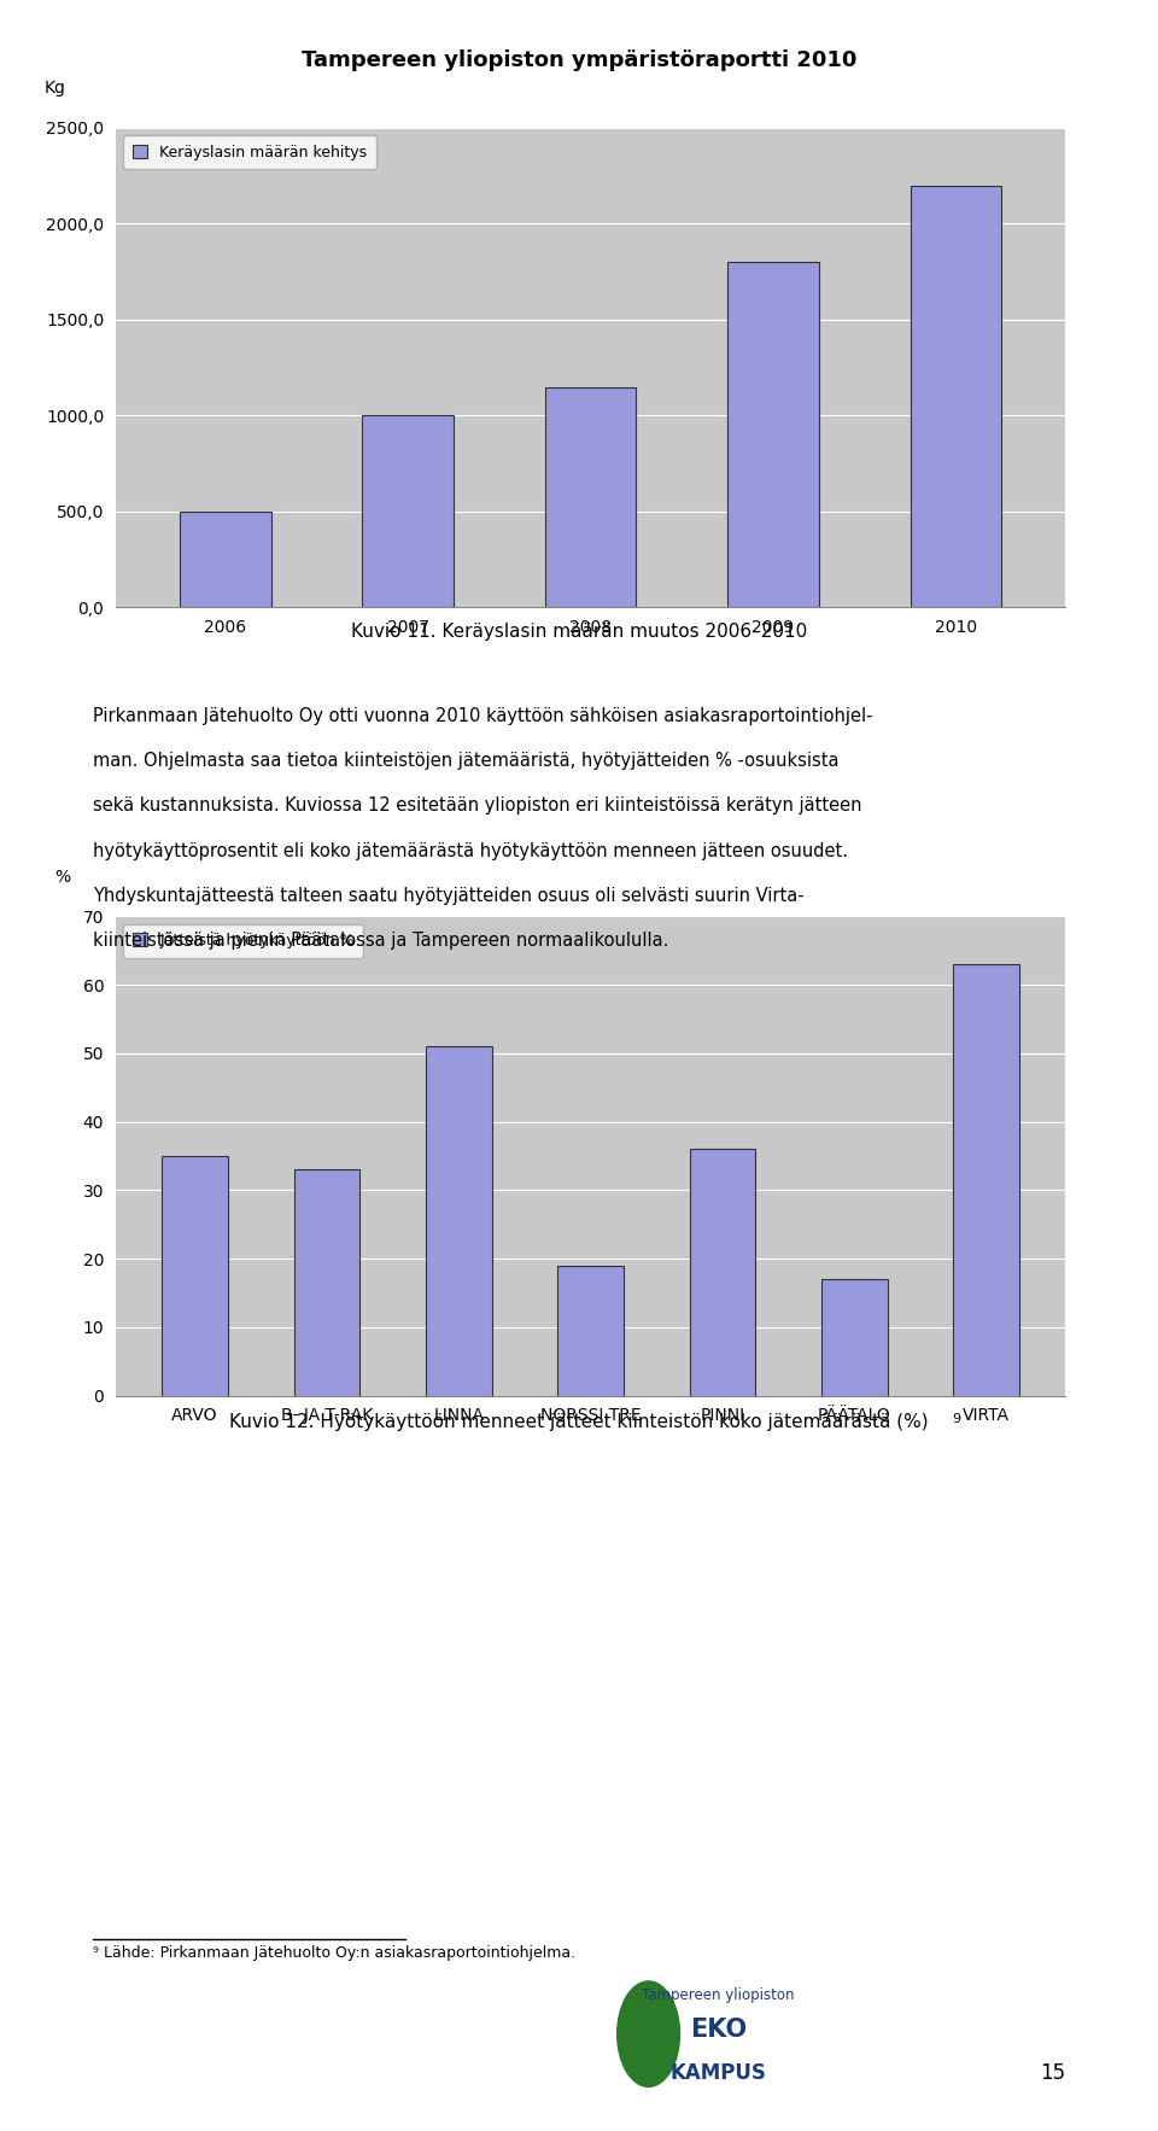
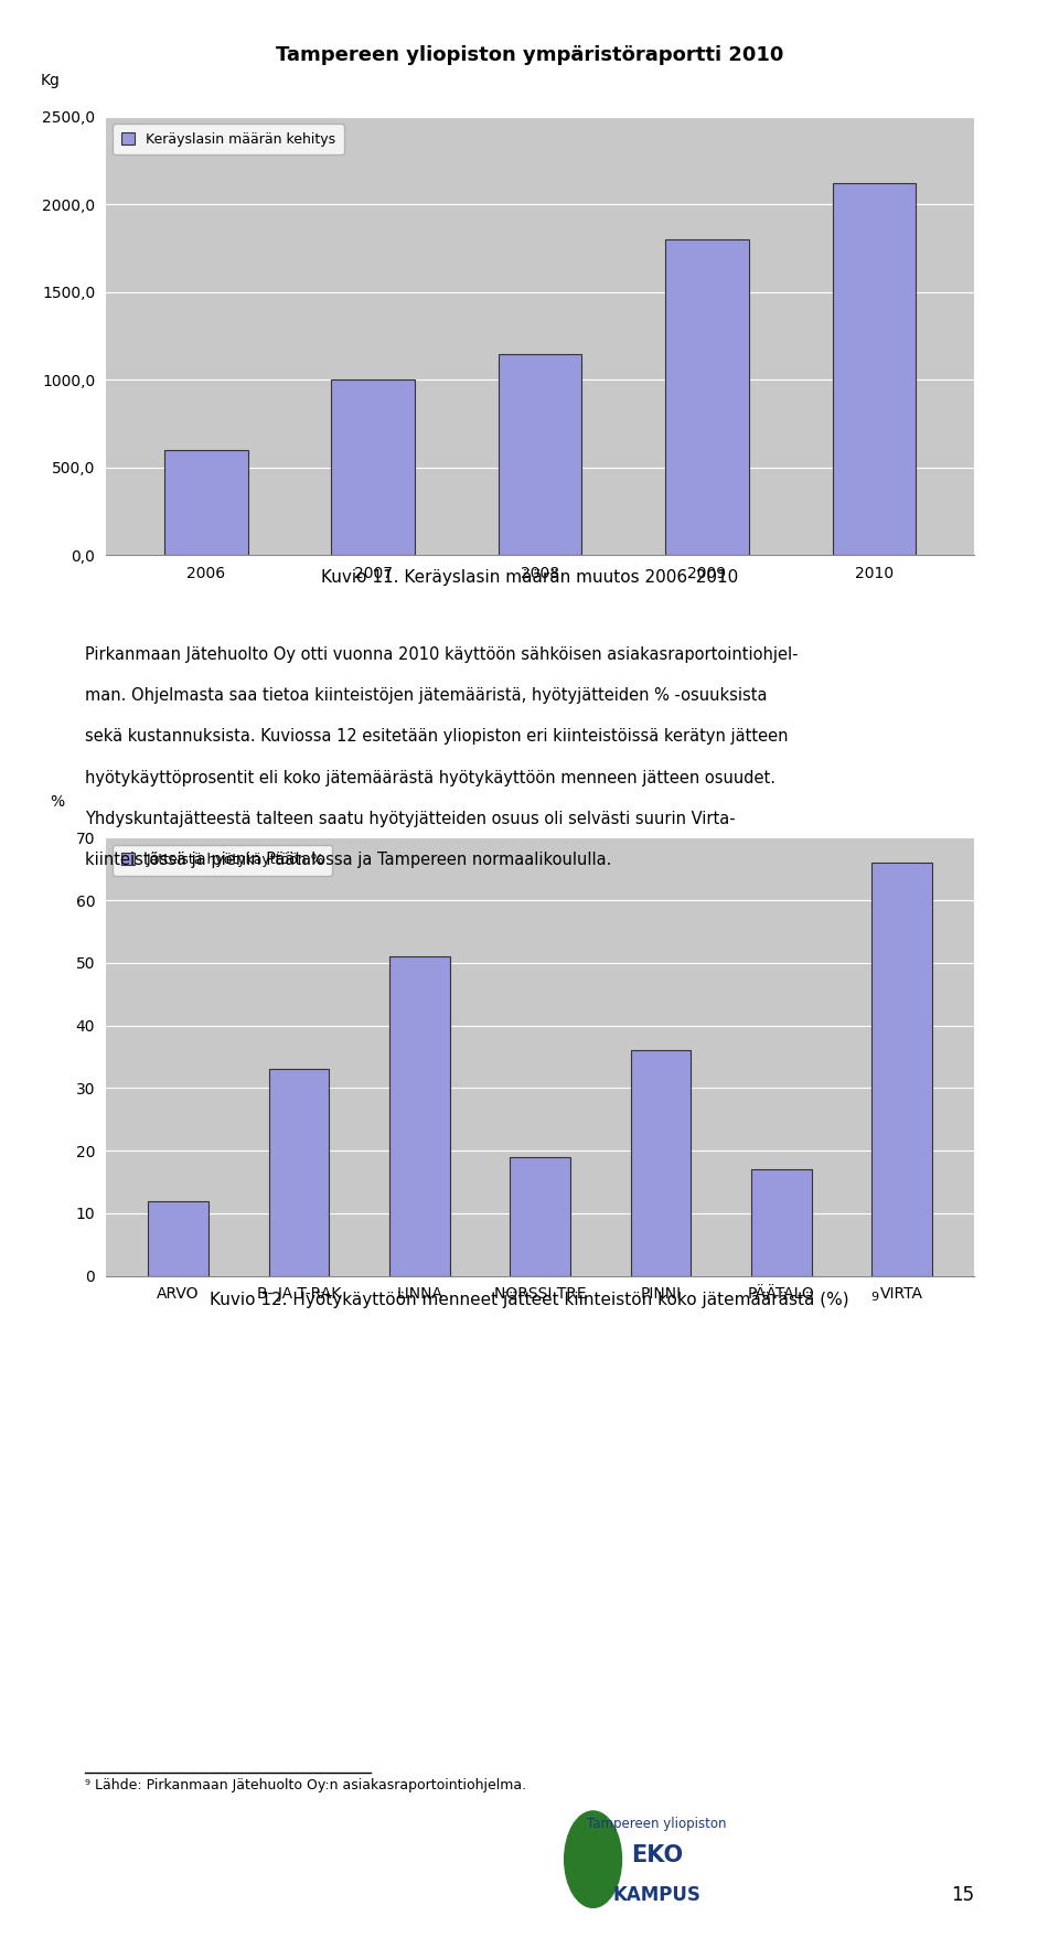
2006: 500 -> 600
2010: 2200 -> 2120
ARVO: 35 -> 12
VIRTA: 63 -> 66
